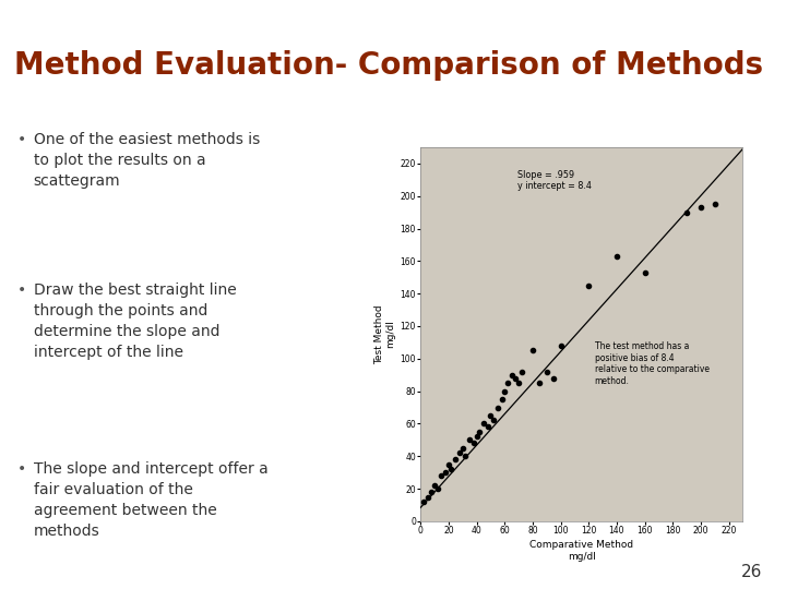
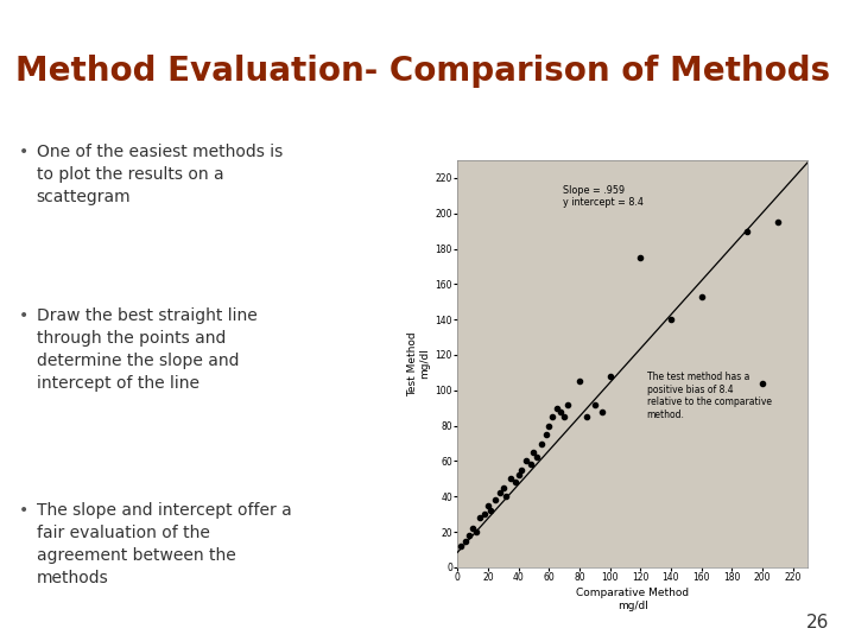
120: 145 -> 175
140: 163 -> 140
200: 193 -> 104
